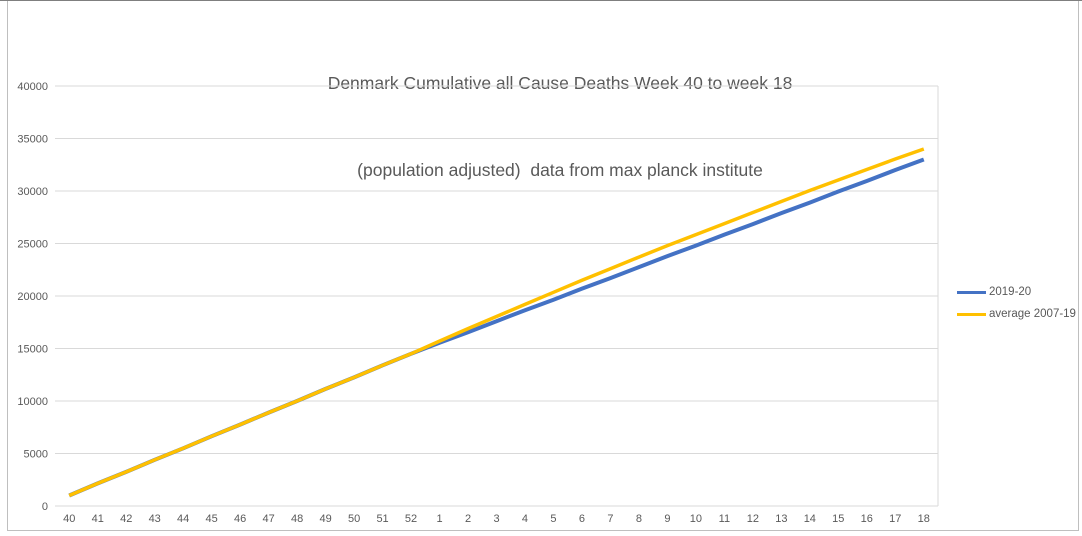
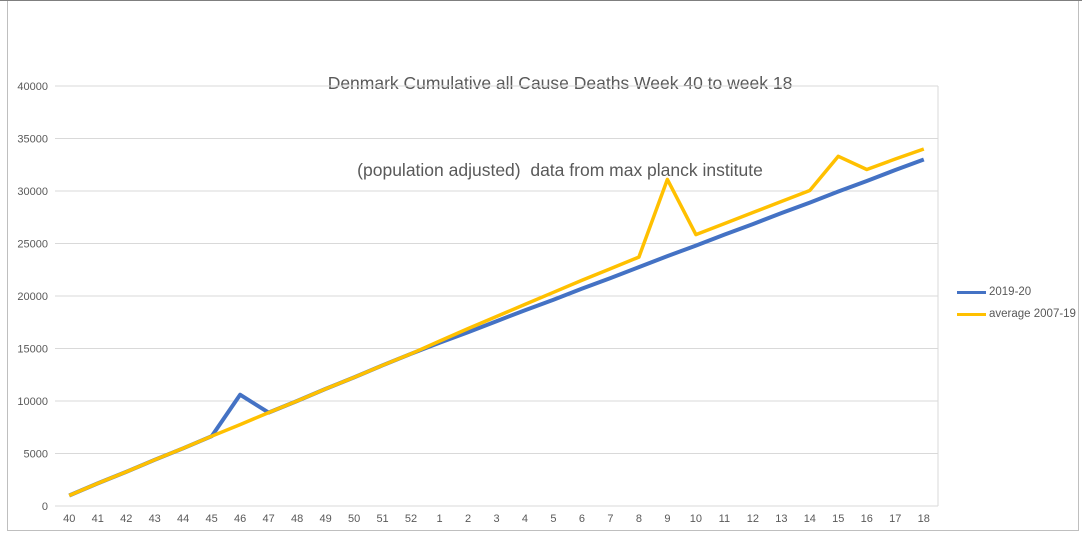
2019-20/46: 7800 -> 10600
average 2007-19/9: 24800 -> 31100
average 2007-19/15: 31000 -> 33300
